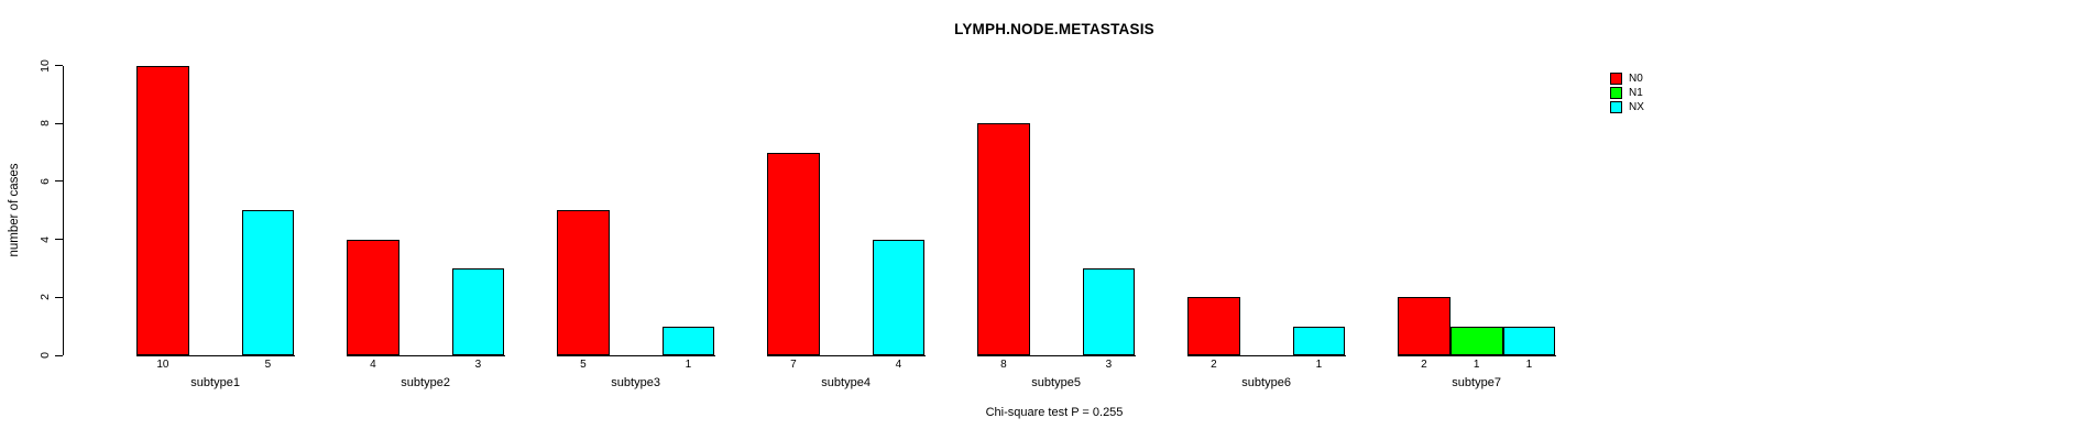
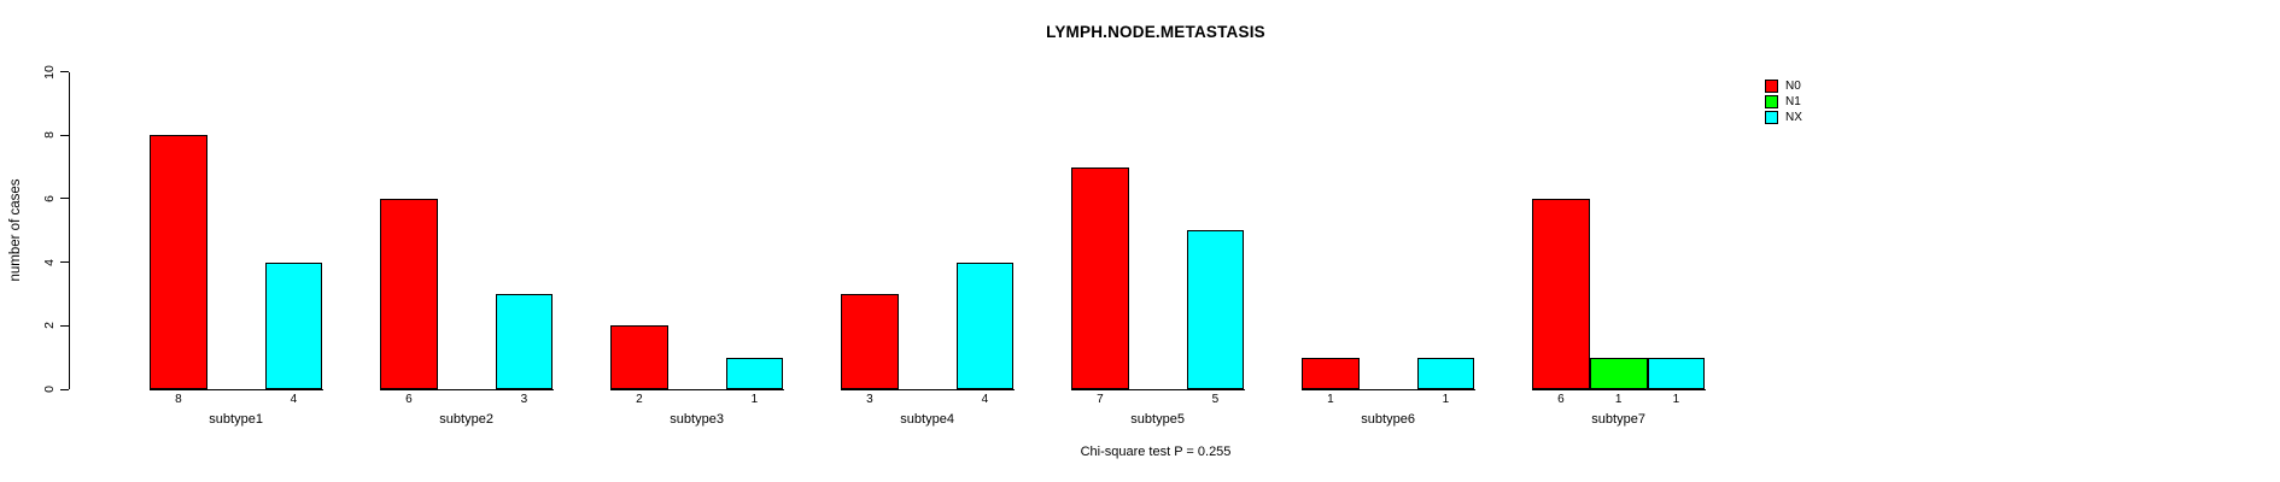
N0/subtype1: 10 -> 8
NX/subtype1: 5 -> 4
N0/subtype2: 4 -> 6
N0/subtype3: 5 -> 2
N0/subtype4: 7 -> 3
N0/subtype5: 8 -> 7
NX/subtype5: 3 -> 5
N0/subtype6: 2 -> 1
N0/subtype7: 2 -> 6
